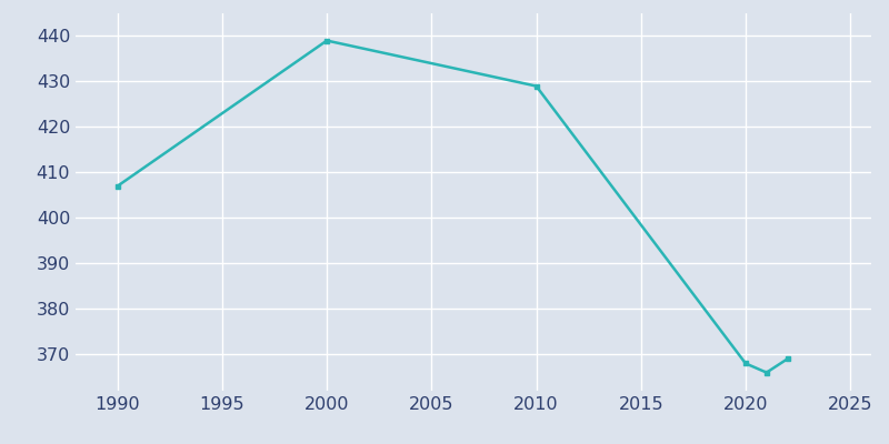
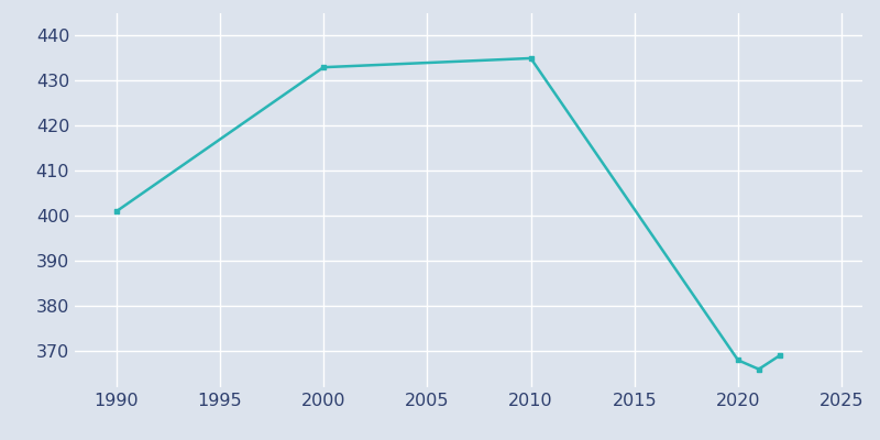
1990: 407 -> 401
2000: 439 -> 433
2010: 429 -> 435
